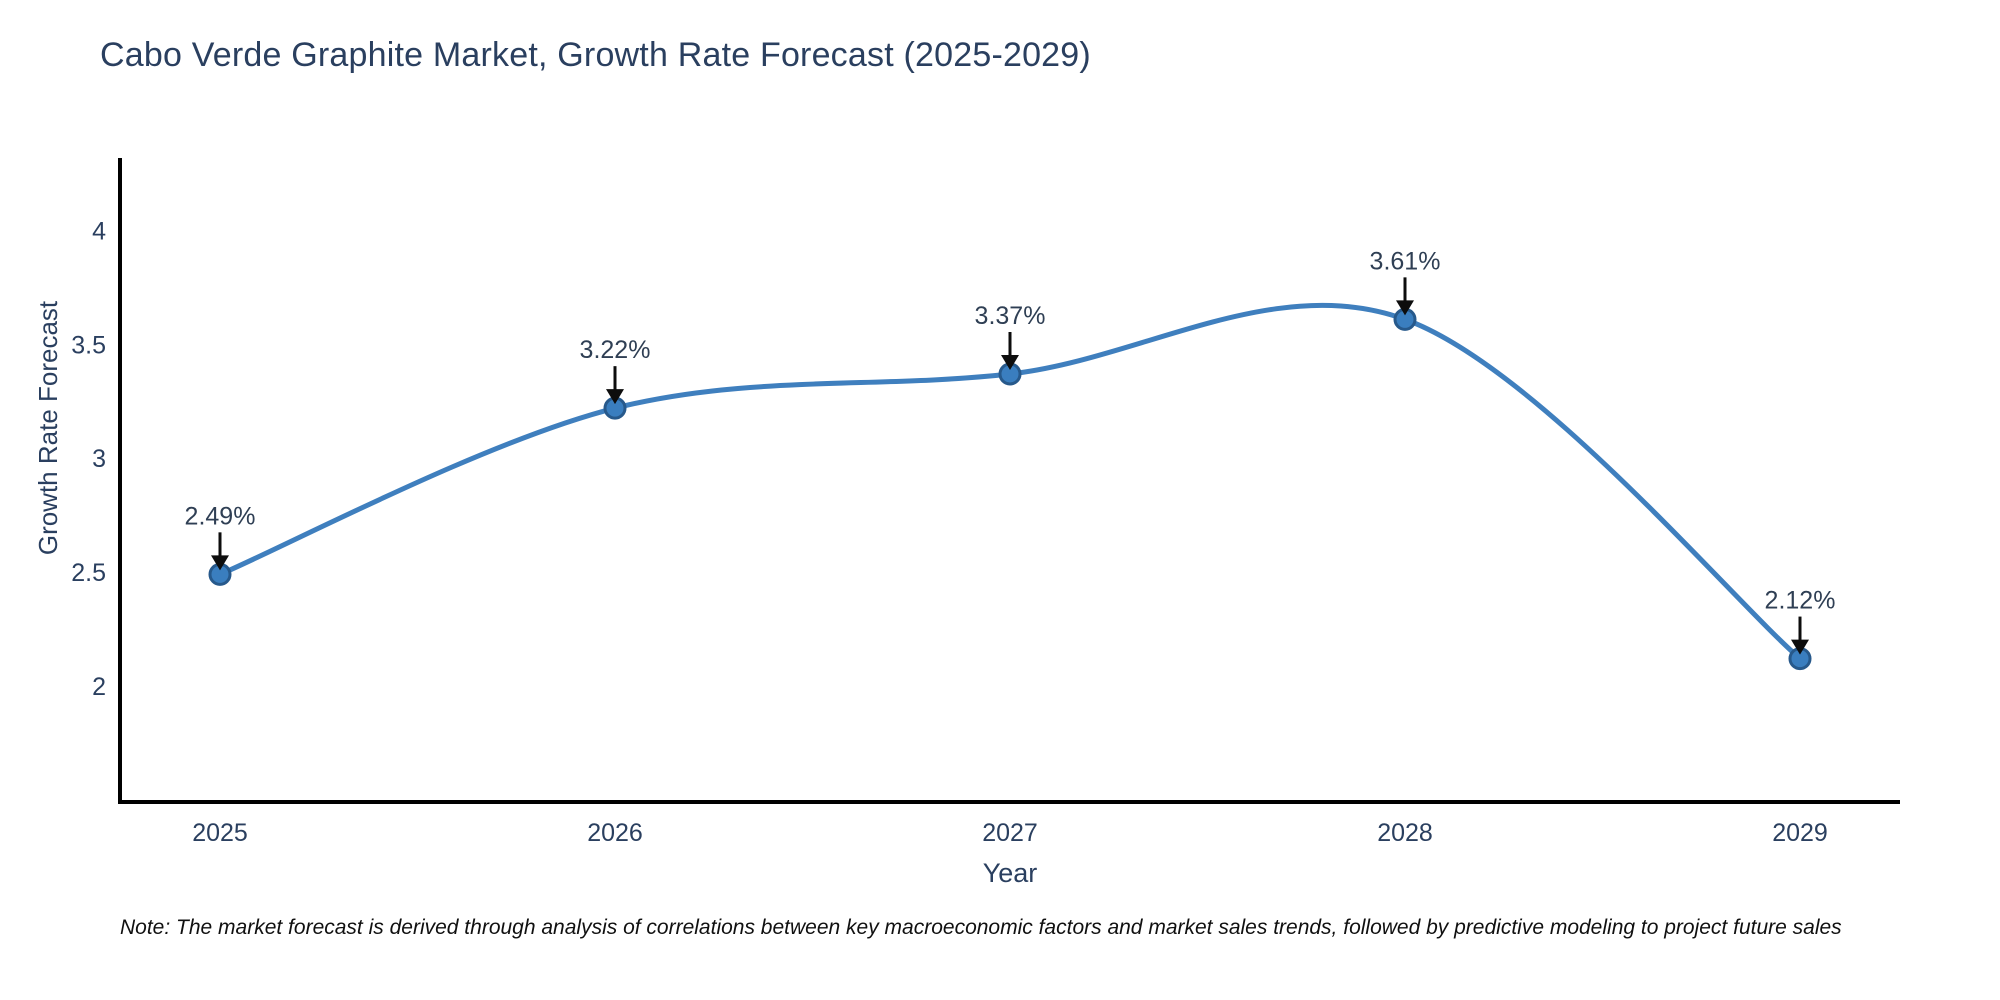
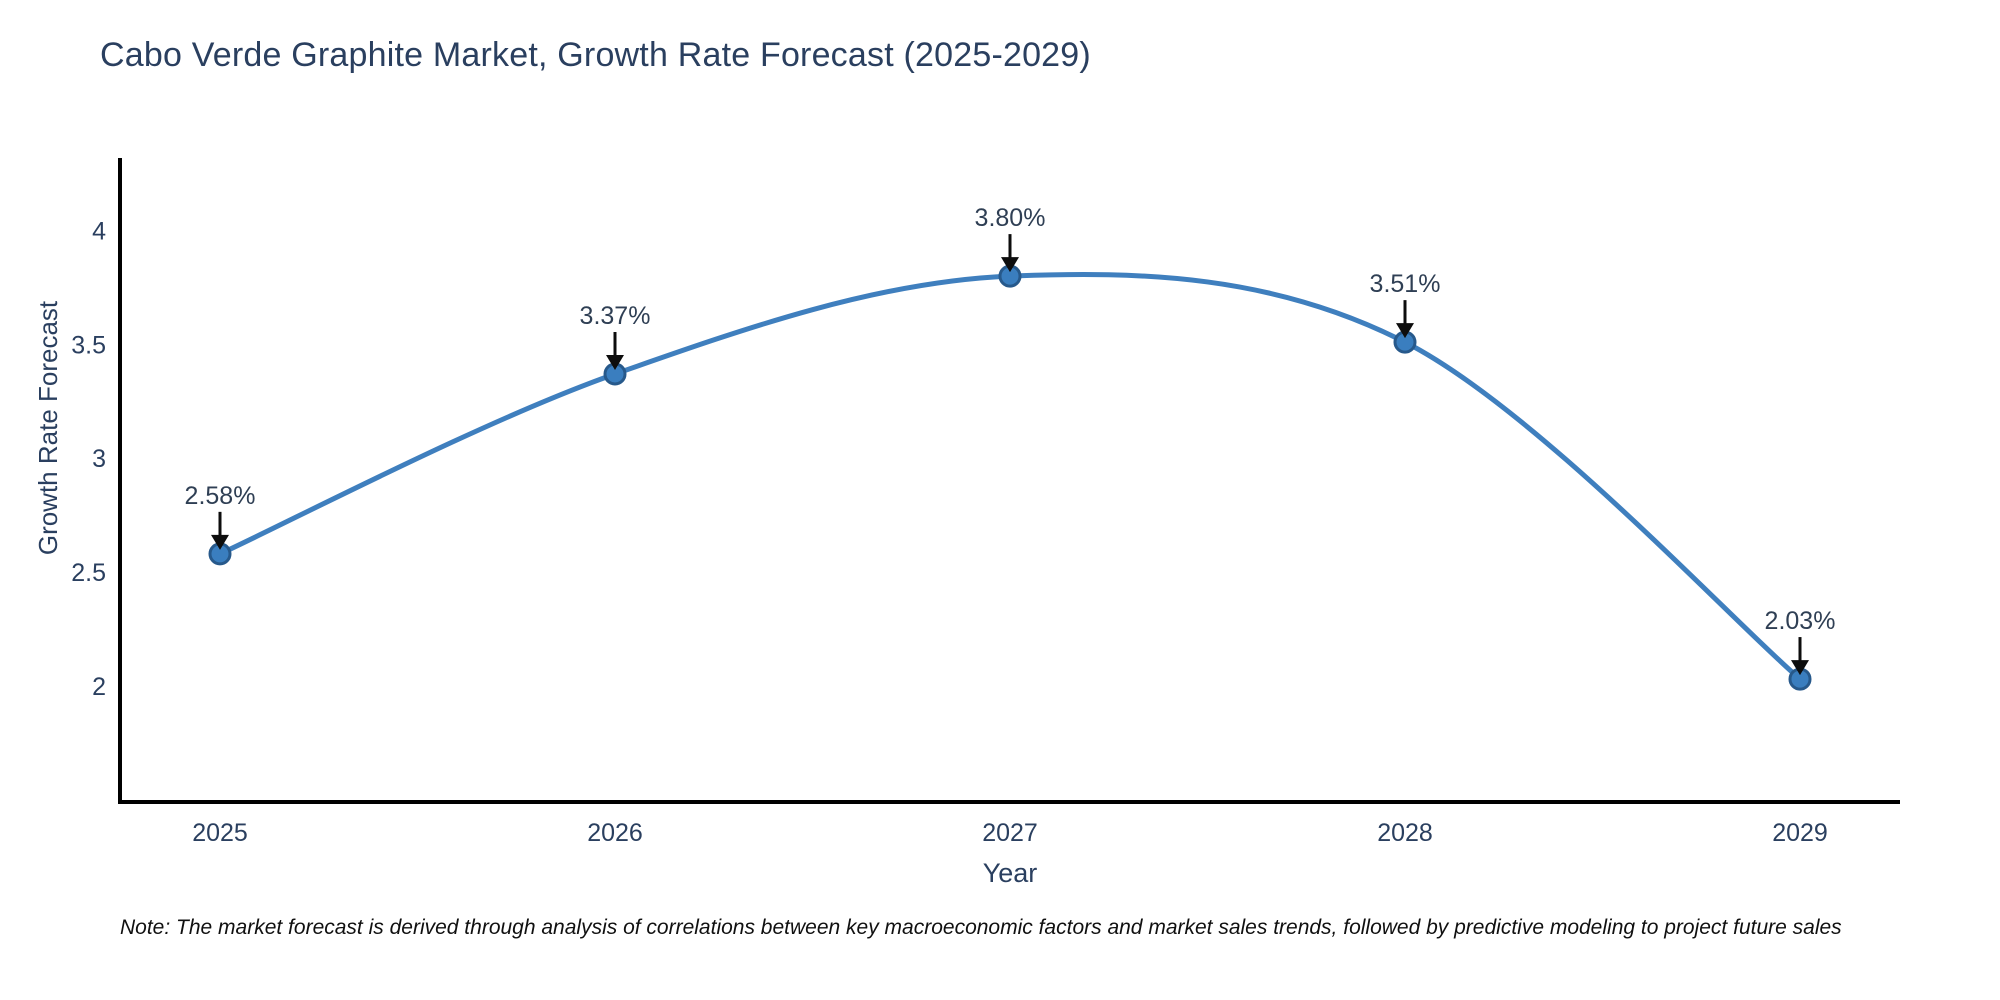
2025: 2.49% -> 2.58%
2026: 3.22% -> 3.37%
2027: 3.37% -> 3.80%
2028: 3.61% -> 3.51%
2029: 2.12% -> 2.03%
